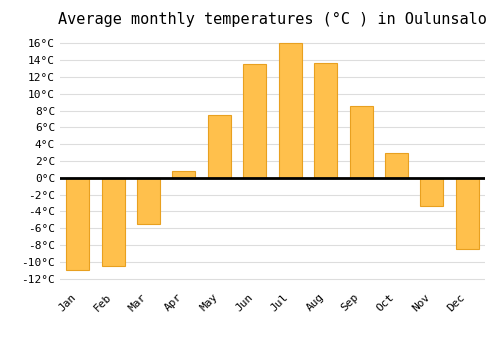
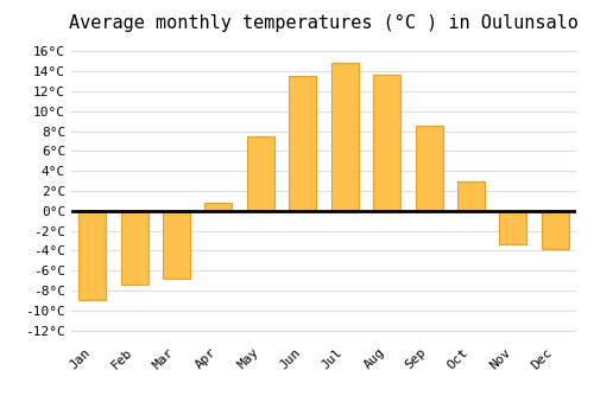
Jan: -11.0°C -> -9.0°C
Feb: -10.5°C -> -7.4°C
Mar: -5.5°C -> -6.8°C
Jul: 16.0°C -> 14.8°C
Dec: -8.5°C -> -3.8°C
